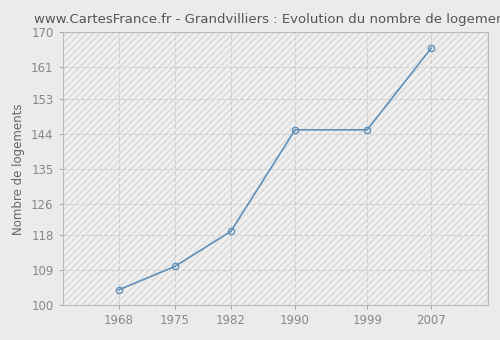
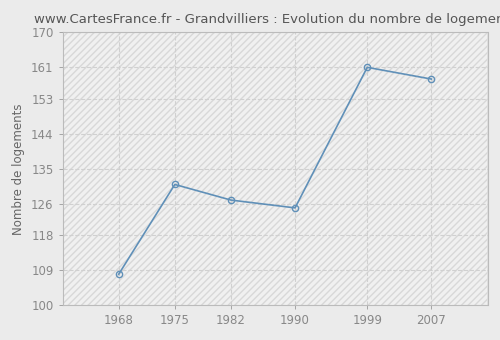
1968: 104 -> 108
1975: 110 -> 131
1982: 119 -> 127
1990: 145 -> 125
1999: 145 -> 161
2007: 166 -> 158
